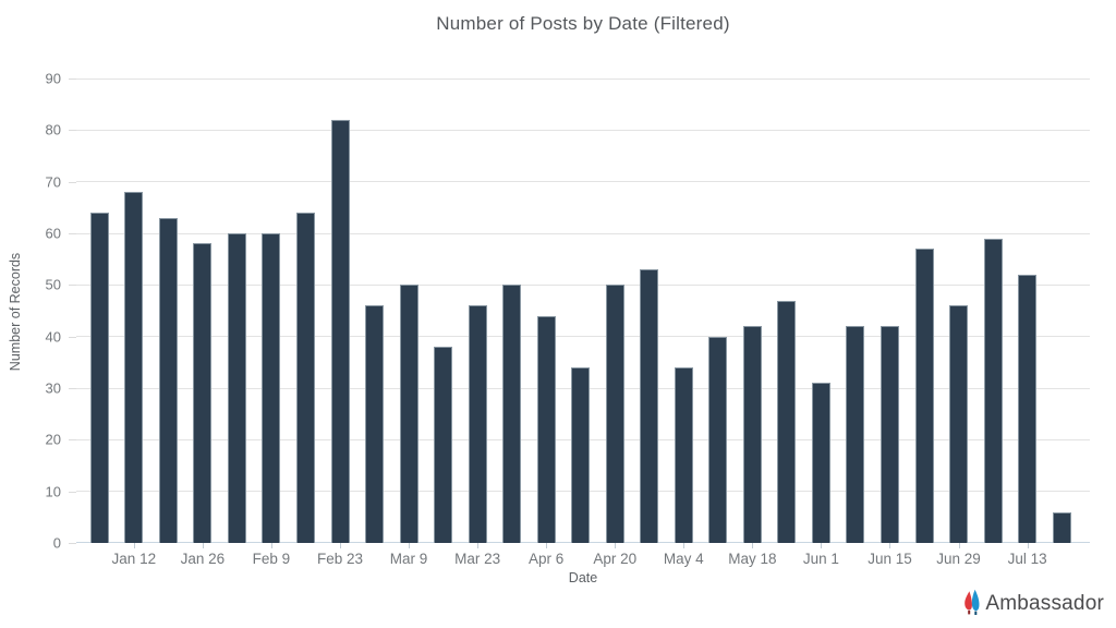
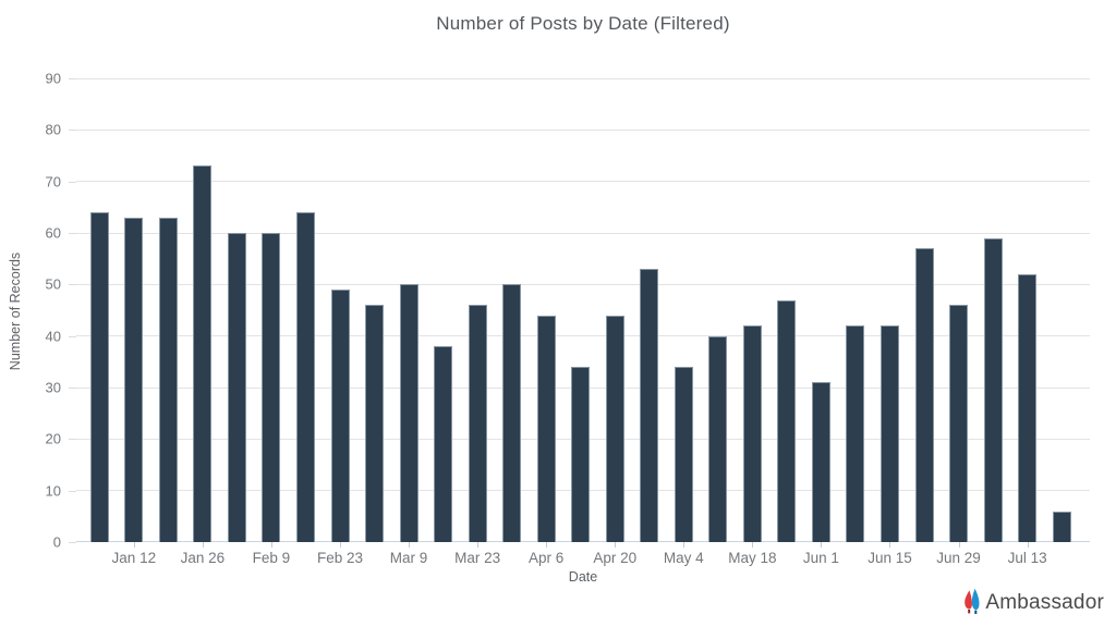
Jan 12: 68 -> 63
Jan 26: 58 -> 73
Feb 23: 82 -> 49
Apr 20: 50 -> 44
